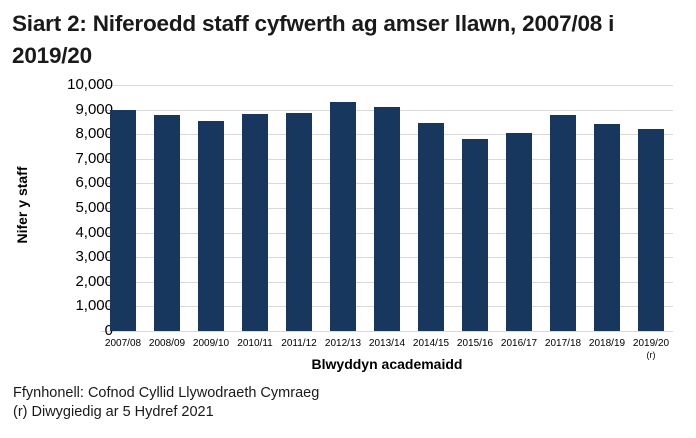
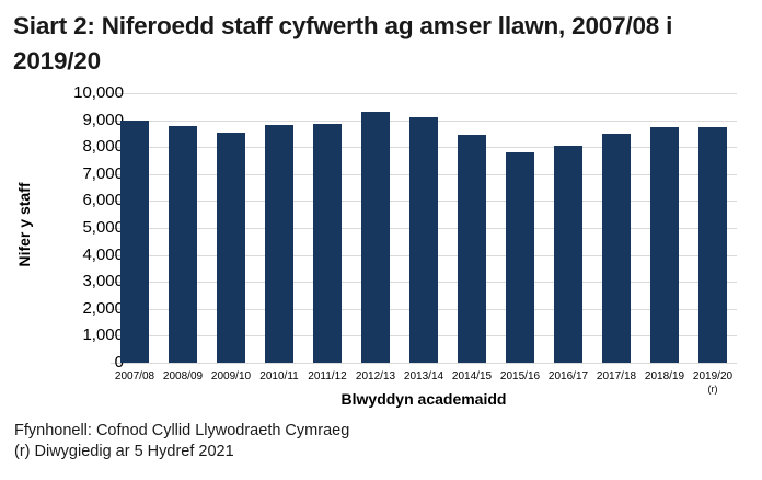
2017/18: 8800 -> 8500
2018/19: 8400 -> 8800
2019/20: 8200 -> 8800
